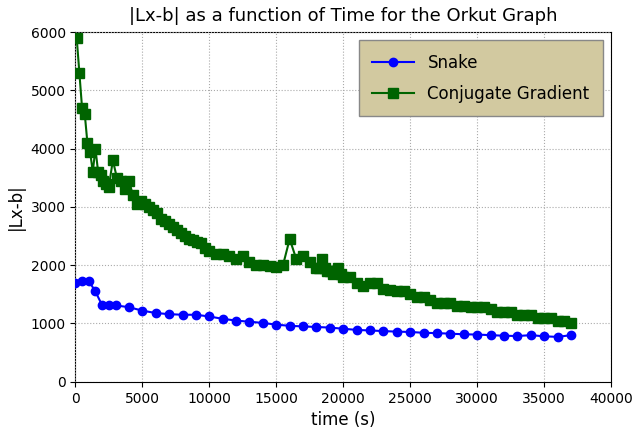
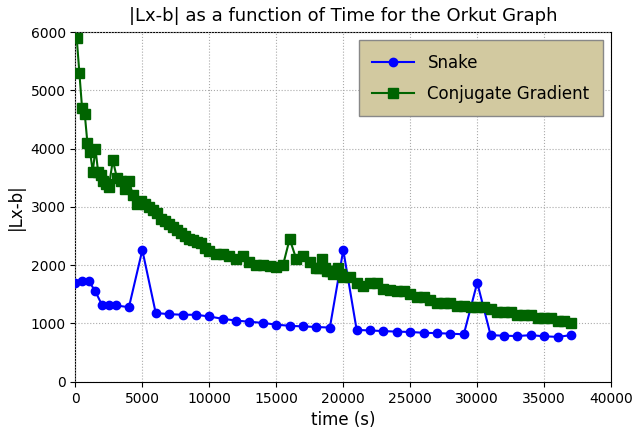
Snake/5000: 1220 -> 2260
Snake/20000: 910 -> 2260
Snake/30000: 810 -> 1700
